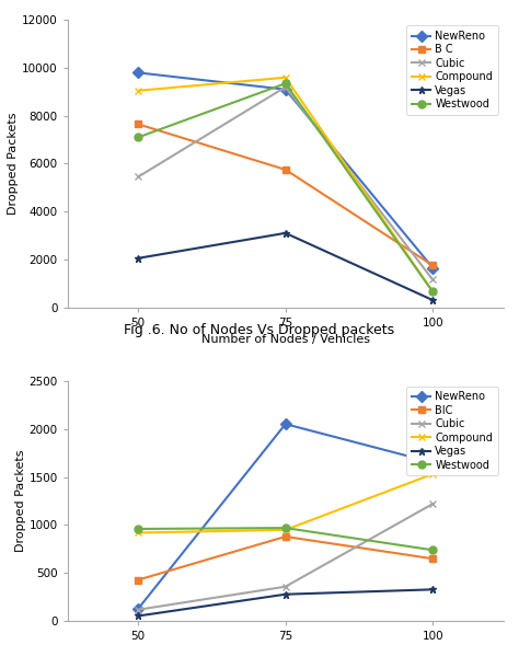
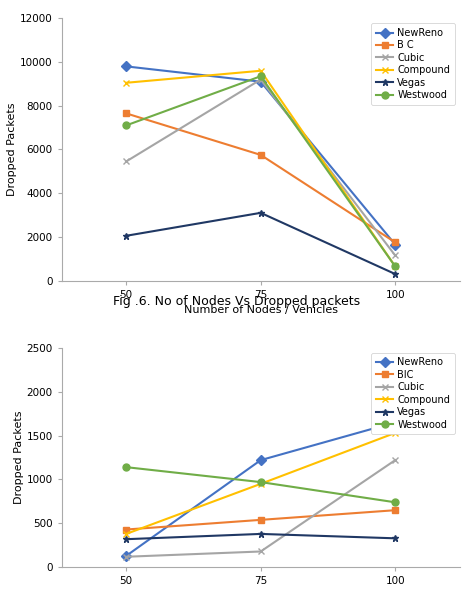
Compound/50: 920 -> 380
Vegas/50: 60 -> 320
Westwood/50: 960 -> 1140
NewReno/75: 2050 -> 1220
BIC/75: 880 -> 540
Cubic/75: 360 -> 180
Vegas/75: 280 -> 380
